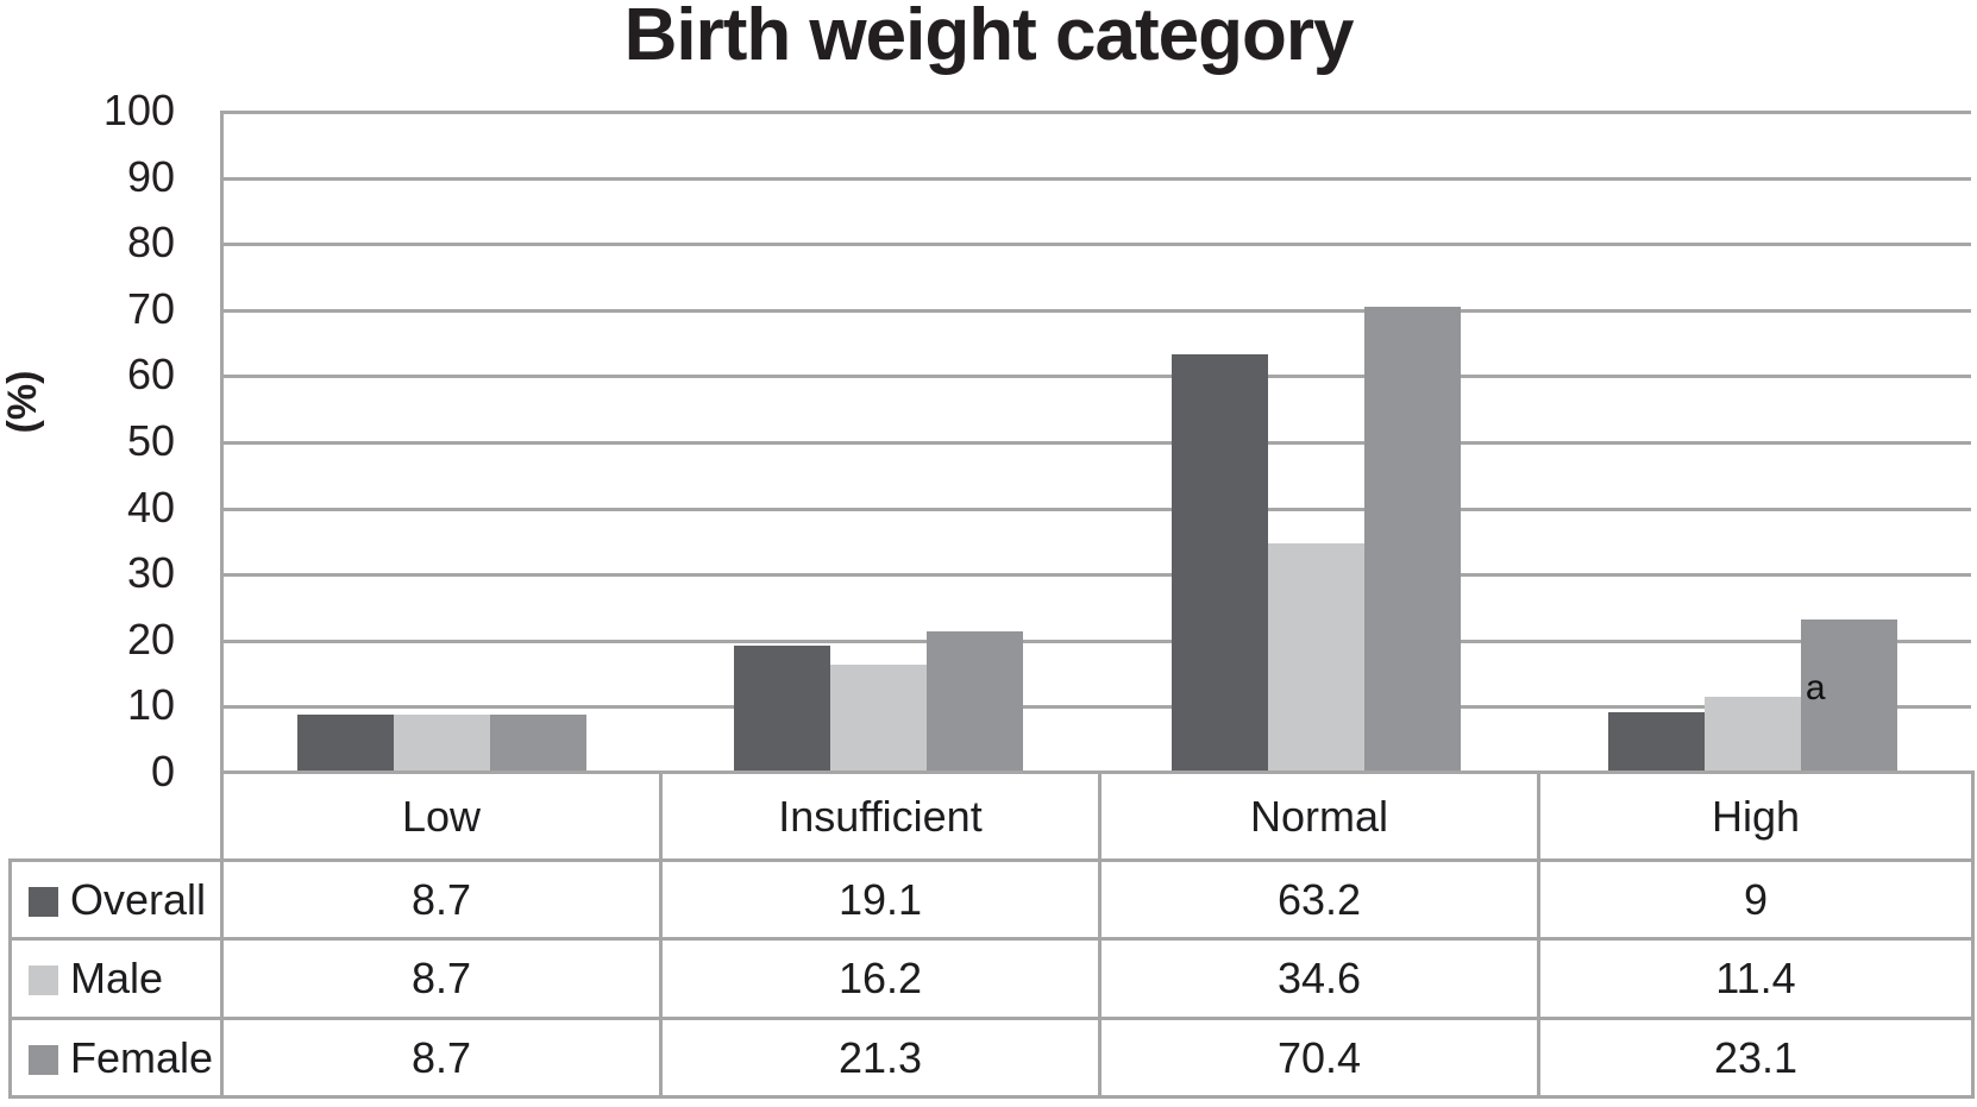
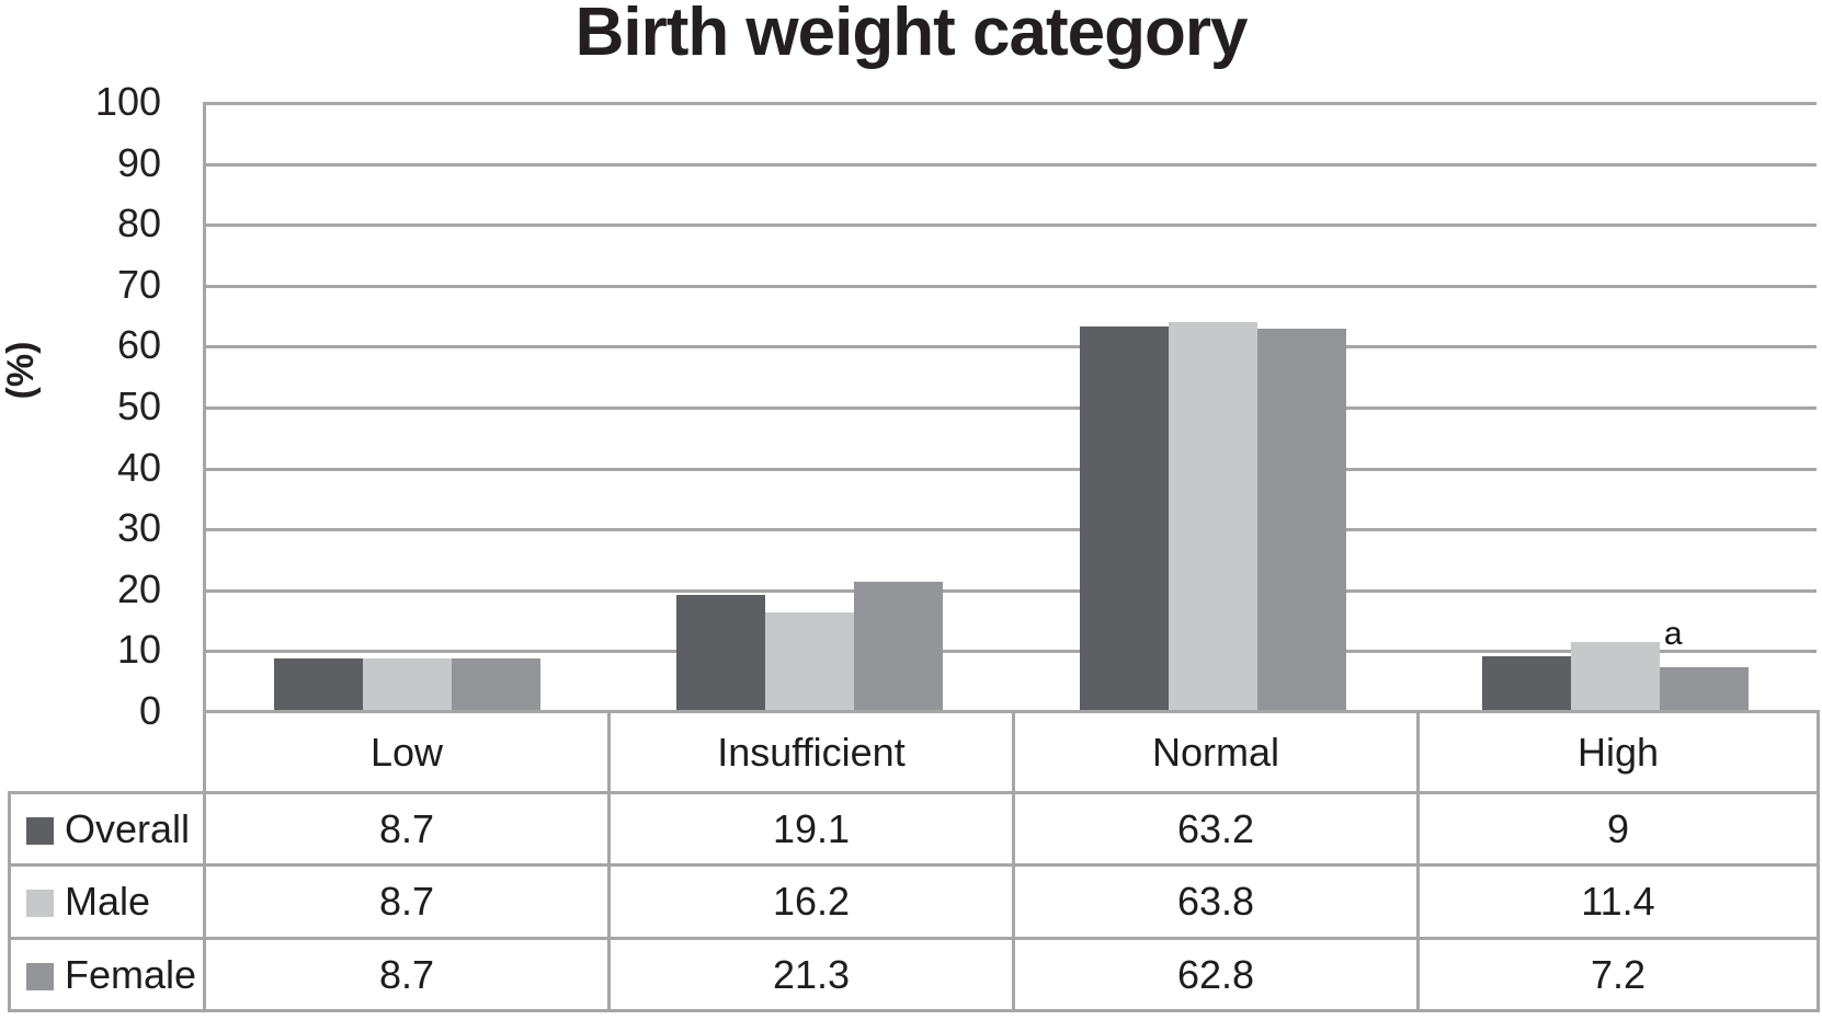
Male/Normal: 34.6 -> 63.8
Female/Normal: 70.4 -> 62.8
Female/High: 23.1 -> 7.2
